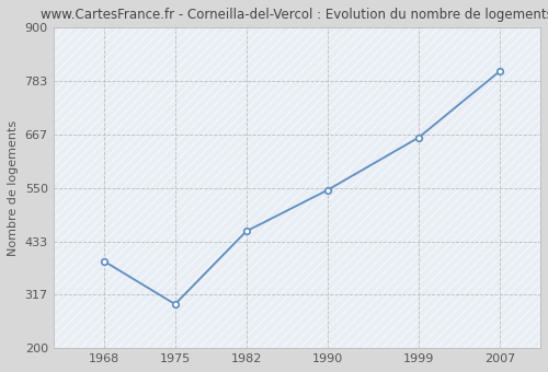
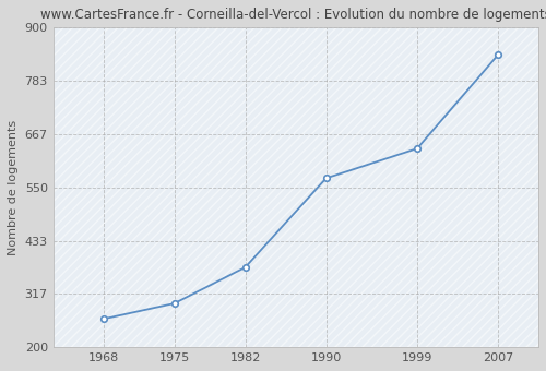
1968: 390 -> 262
1982: 455 -> 375
1990: 545 -> 570
1999: 660 -> 635
2007: 805 -> 840
